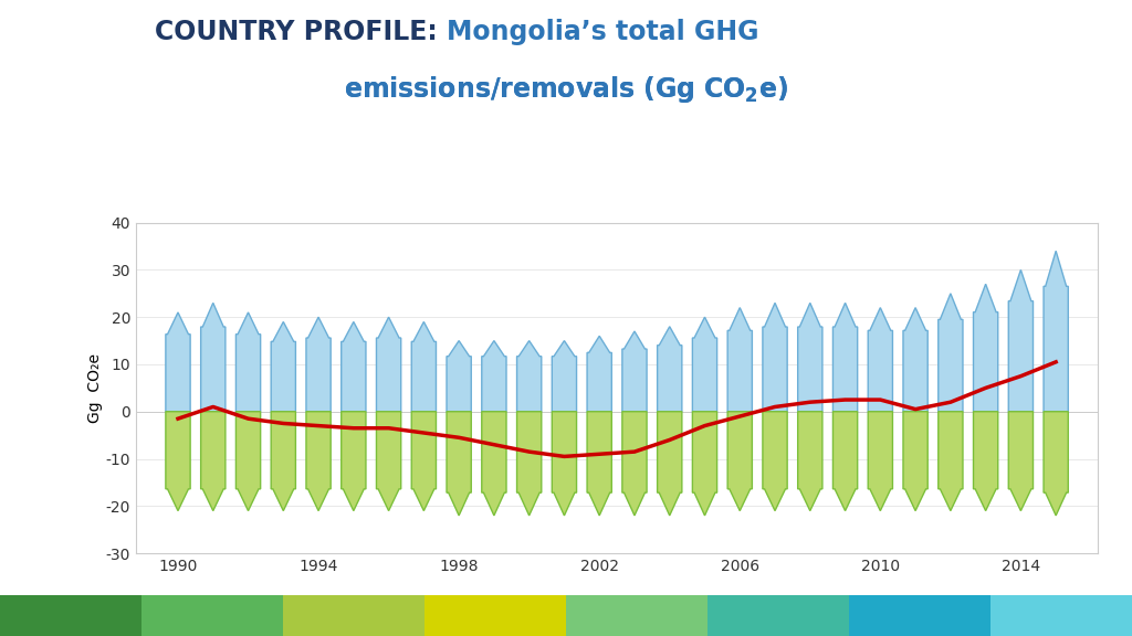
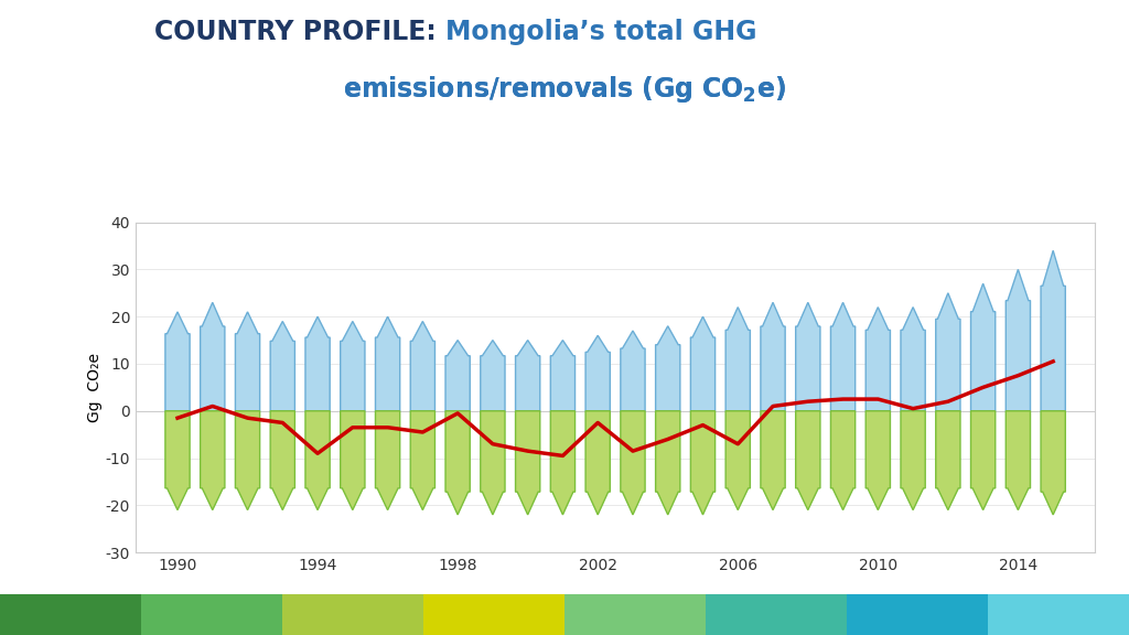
1994: -3.0 -> -9.0
1998: -5.5 -> -0.5
2002: -9.0 -> -2.5
2006: -1.0 -> -7.0
